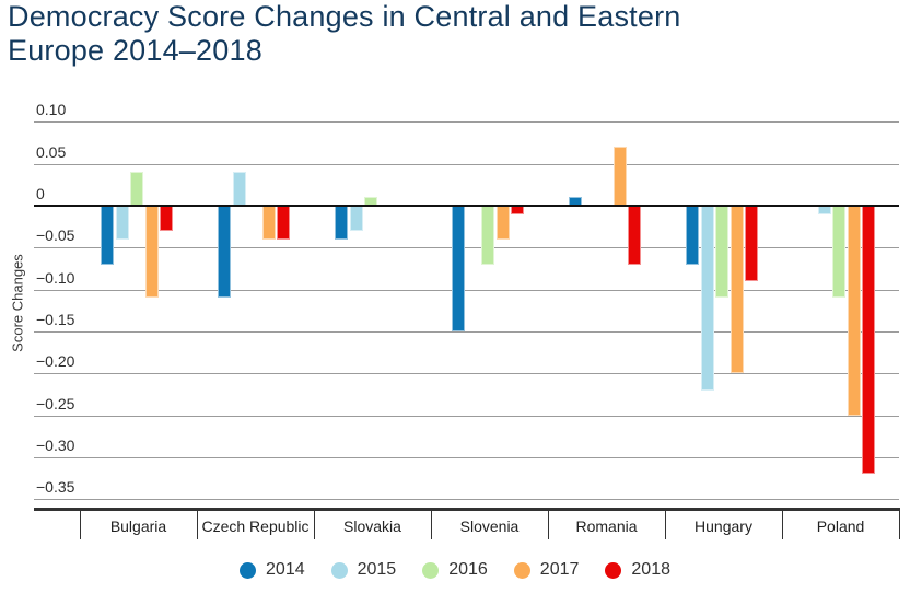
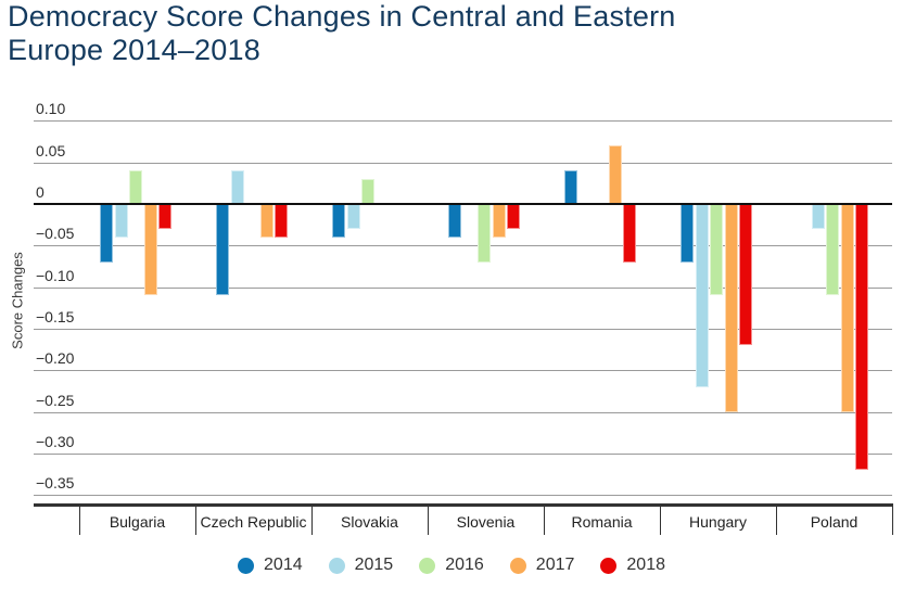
2016/Slovakia: 0.01 -> 0.03
2014/Slovenia: -0.15 -> -0.04
2018/Slovenia: -0.01 -> -0.03
2014/Romania: 0.01 -> 0.04
2017/Hungary: -0.20 -> -0.25
2018/Hungary: -0.09 -> -0.17
2015/Poland: -0.01 -> -0.03
